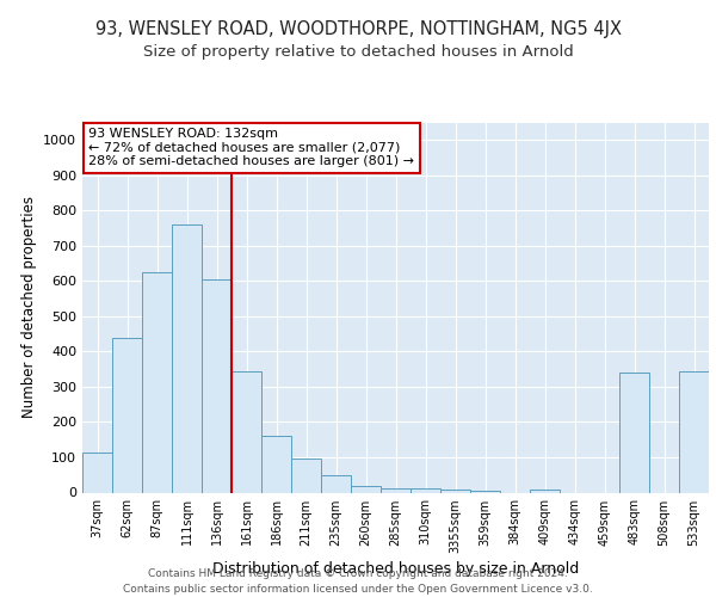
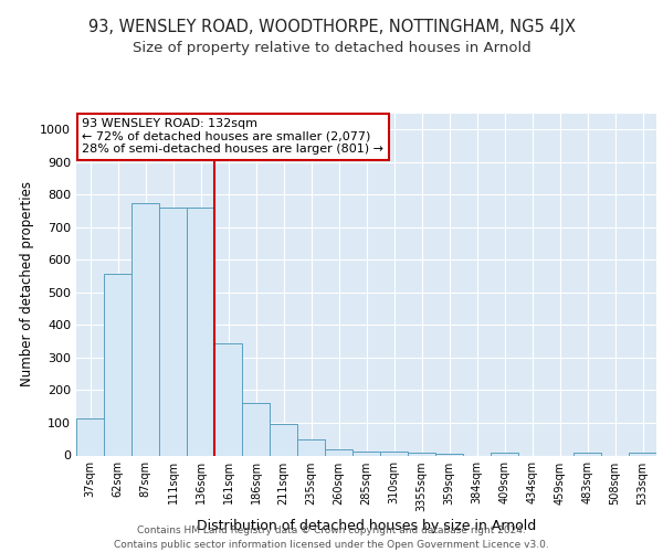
62sqm: 440 -> 558
87sqm: 625 -> 775
136sqm: 605 -> 762
483sqm: 340 -> 10
533sqm: 345 -> 10
